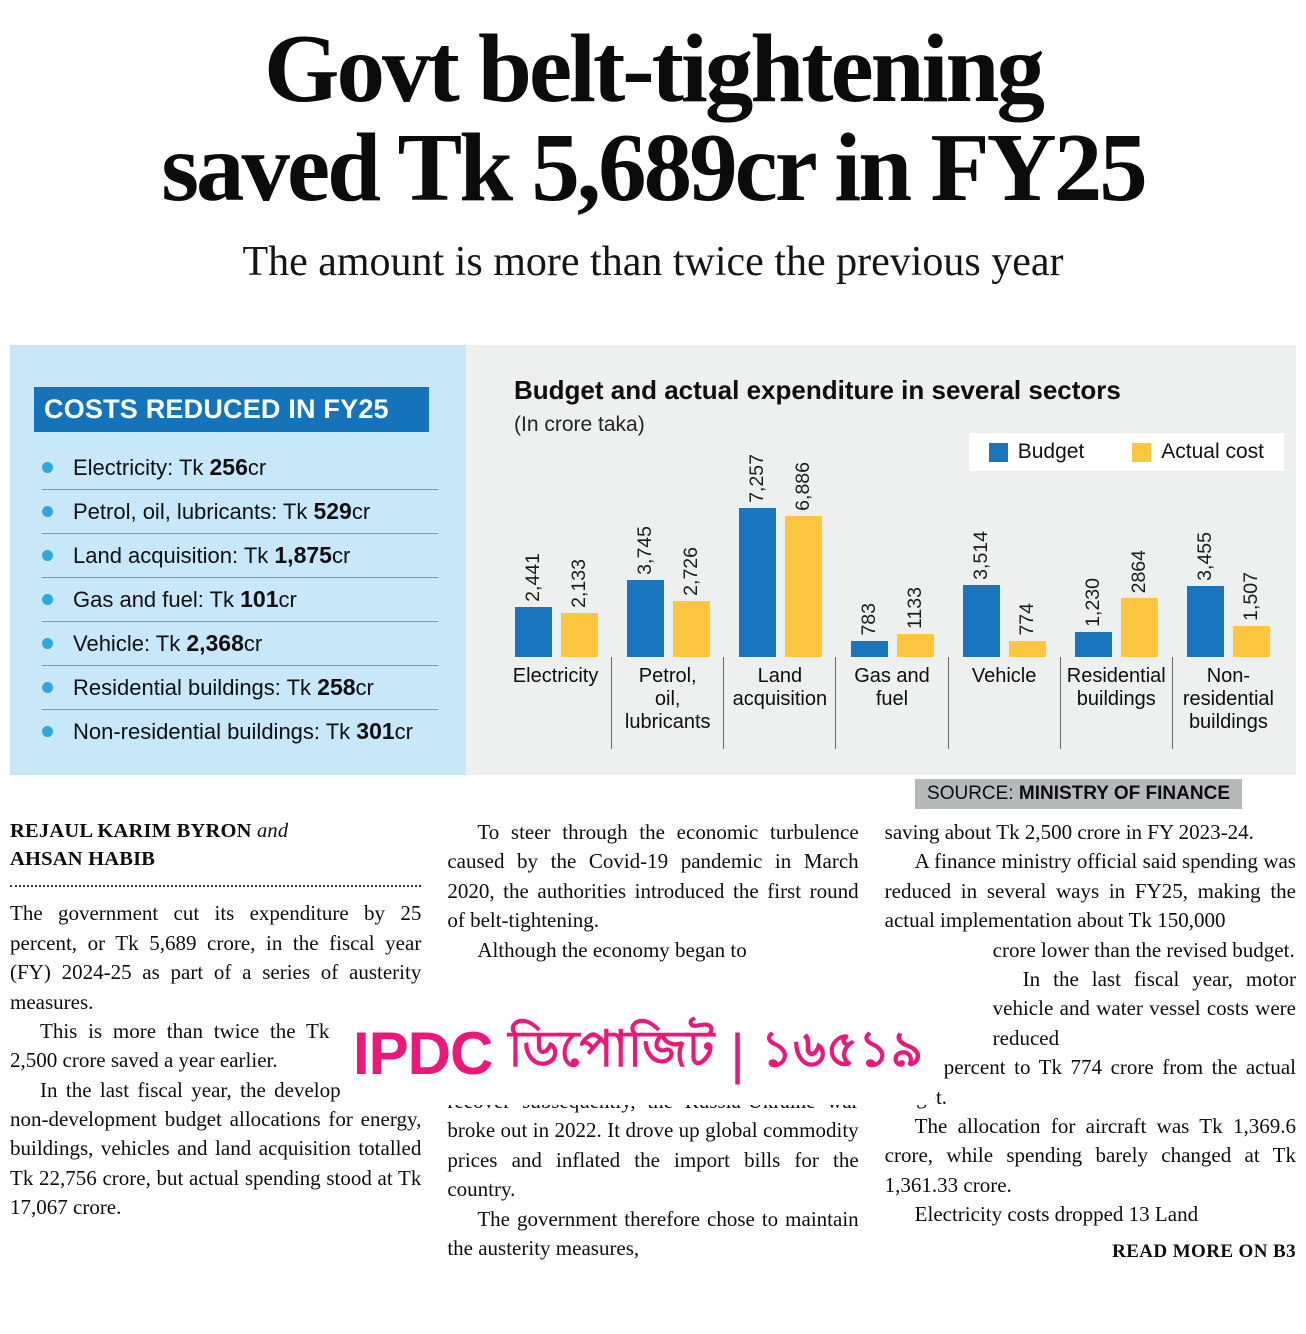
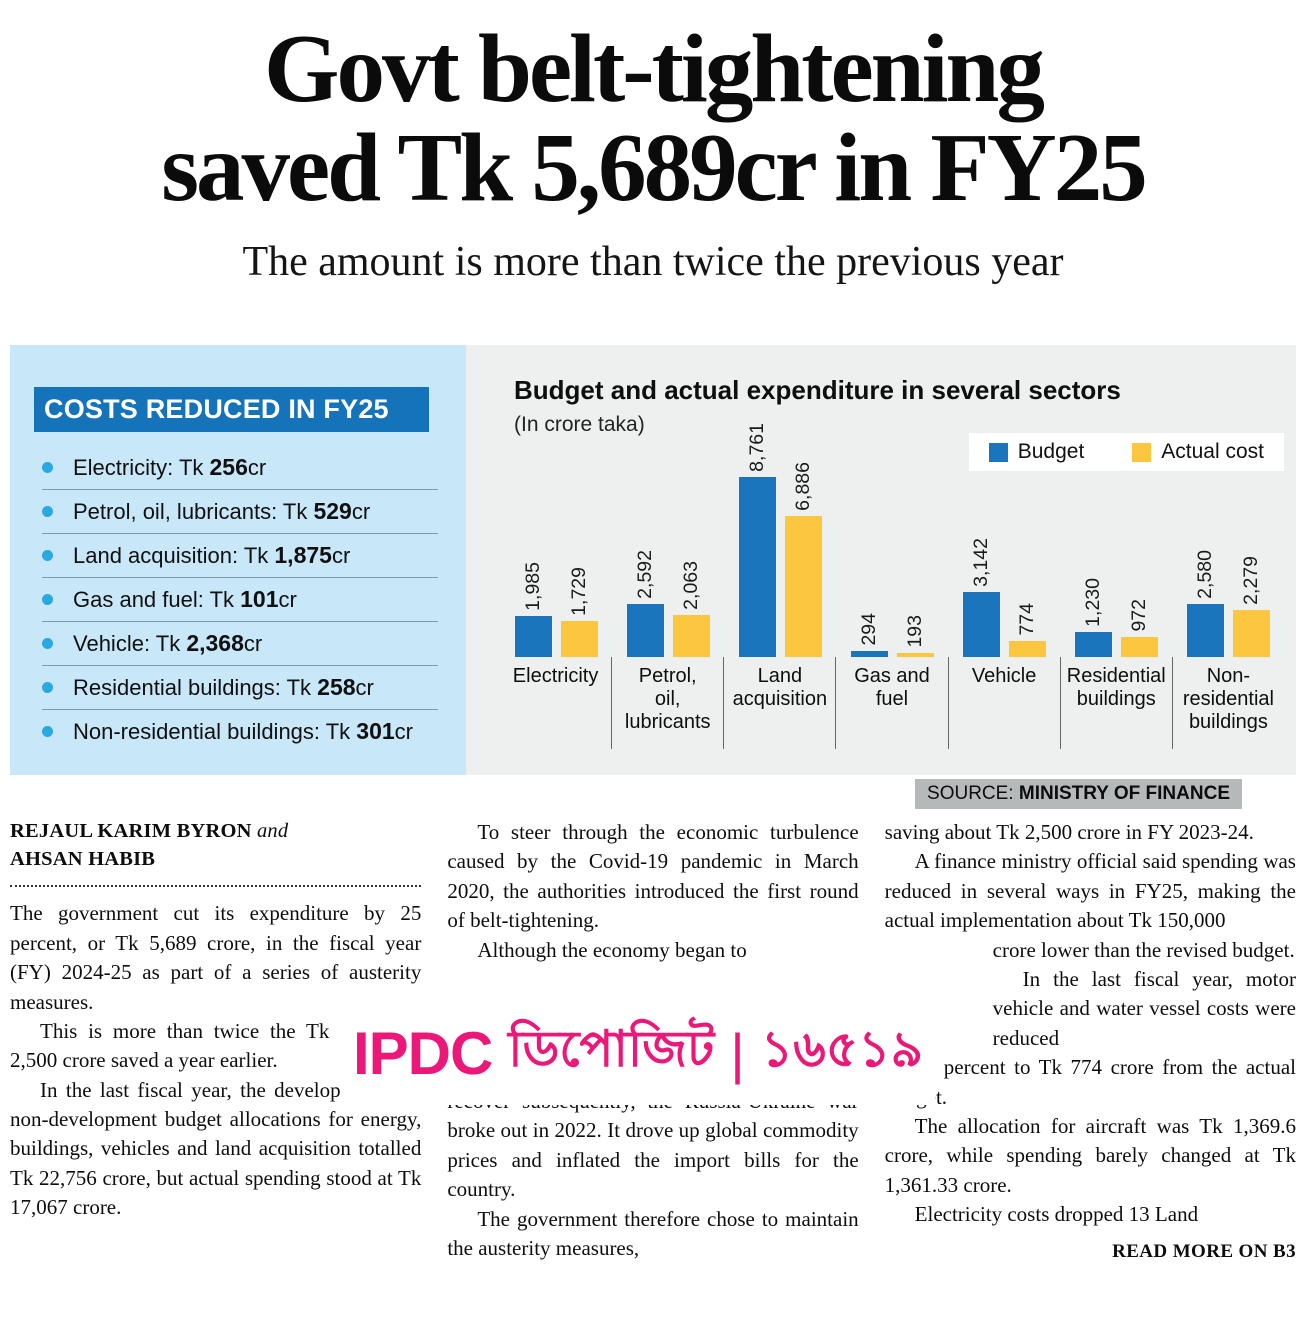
Budget/Electricity: 2,441 -> 1,985
Actual cost/Electricity: 2,133 -> 1,729
Budget/Petrol, oil, lubricants: 3,745 -> 2,592
Actual cost/Petrol, oil, lubricants: 2,726 -> 2,063
Budget/Land acquisition: 7,257 -> 8,761
Budget/Gas and fuel: 783 -> 294
Actual cost/Gas and fuel: 1133 -> 193
Budget/Vehicle: 3,514 -> 3,142
Actual cost/Residential buildings: 2864 -> 972
Budget/Non- residential buildings: 3,455 -> 2,580
Actual cost/Non- residential buildings: 1,507 -> 2,279
